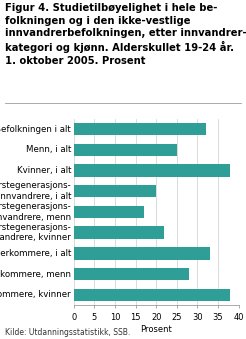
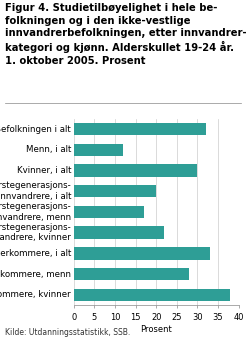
Menn, i alt: 25 -> 12
Kvinner, i alt: 38 -> 30
